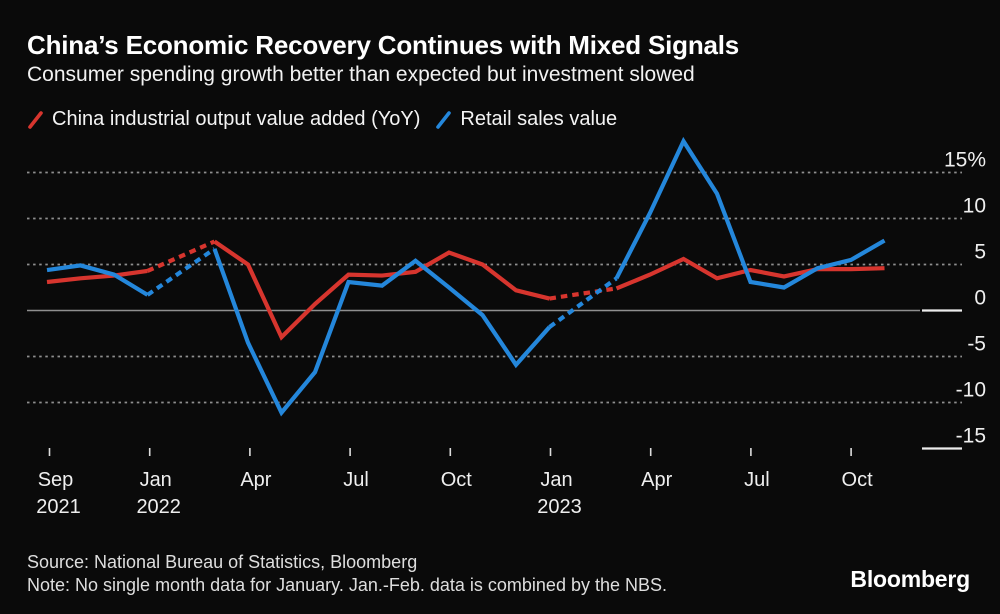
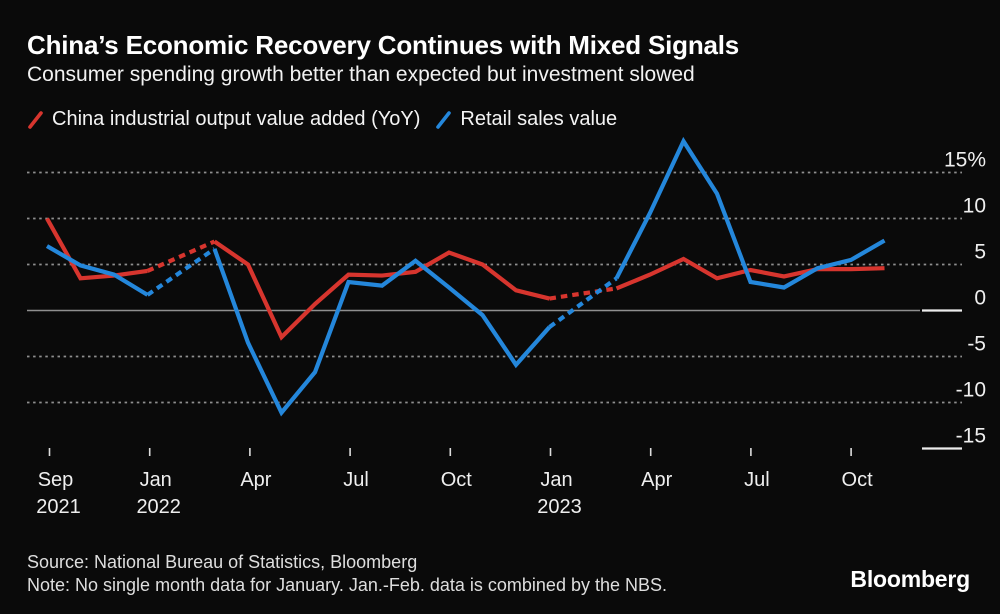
China industrial output value added (YoY)/Sep 2021: 3% -> 10%
Retail sales value/Sep 2021: 4% -> 7%
